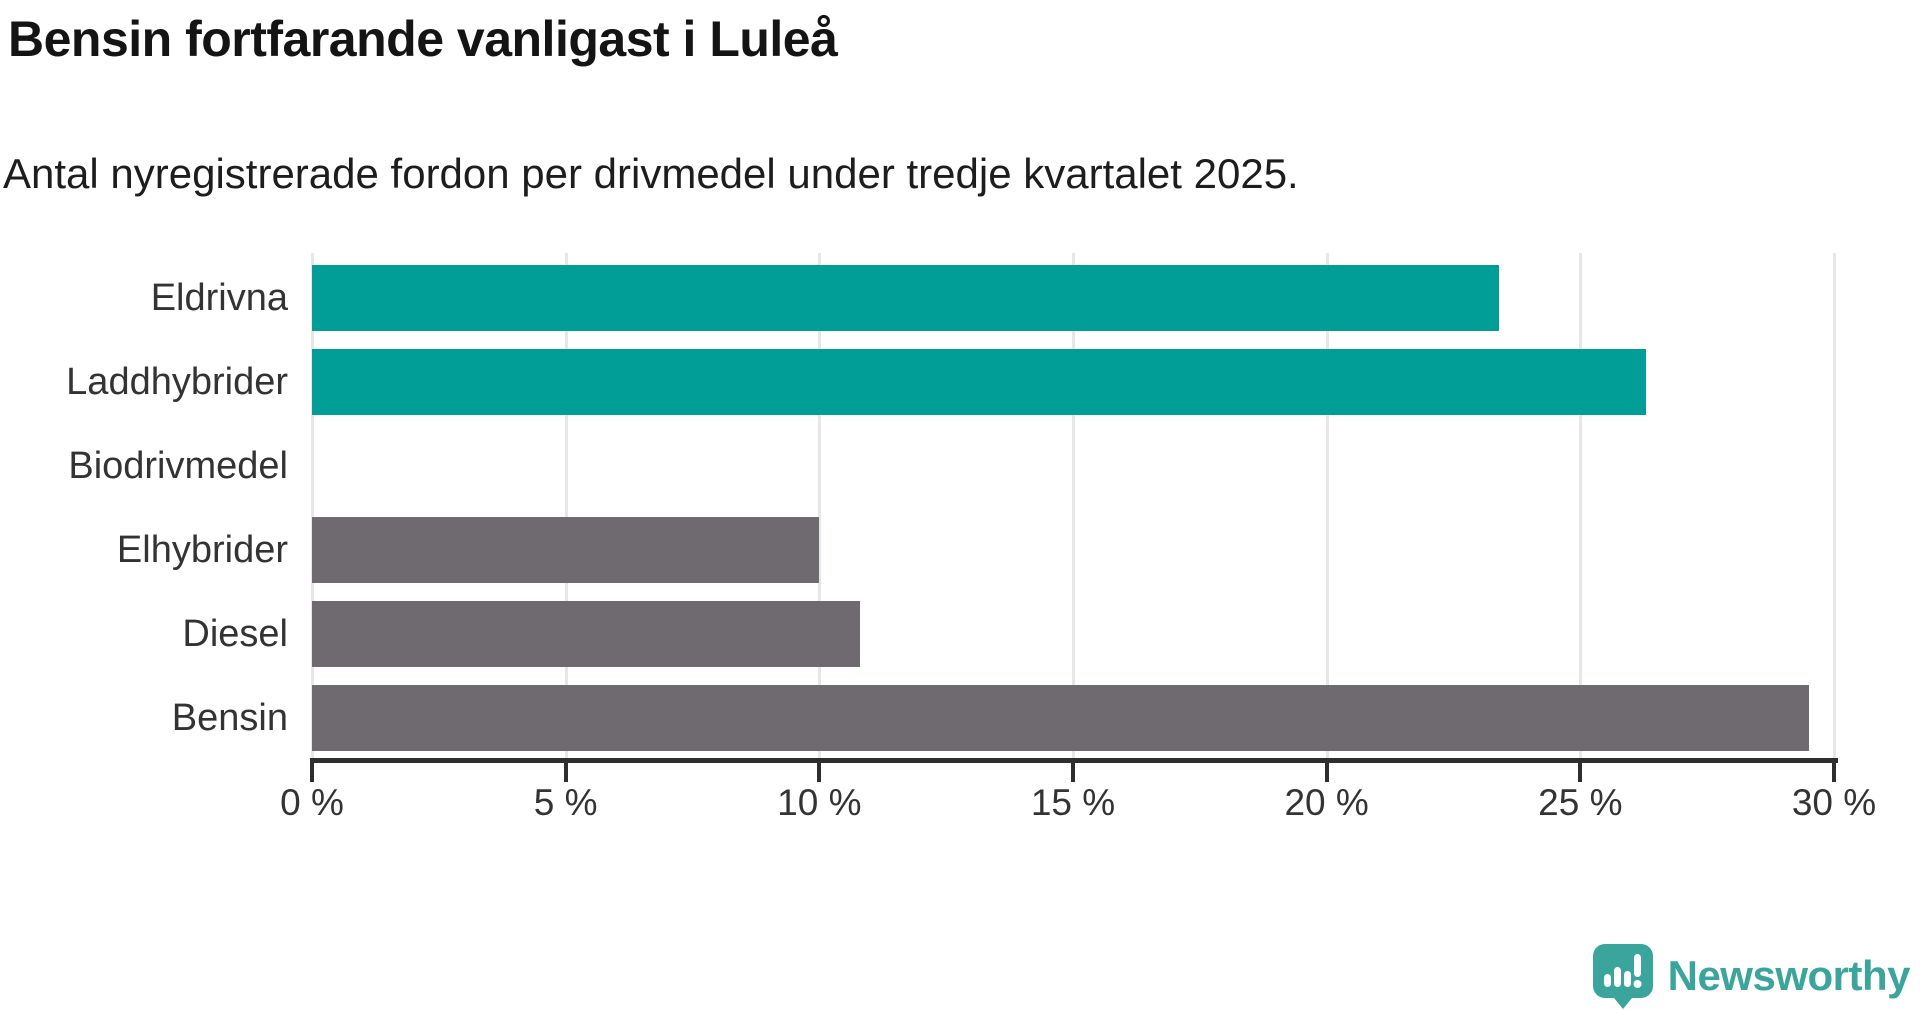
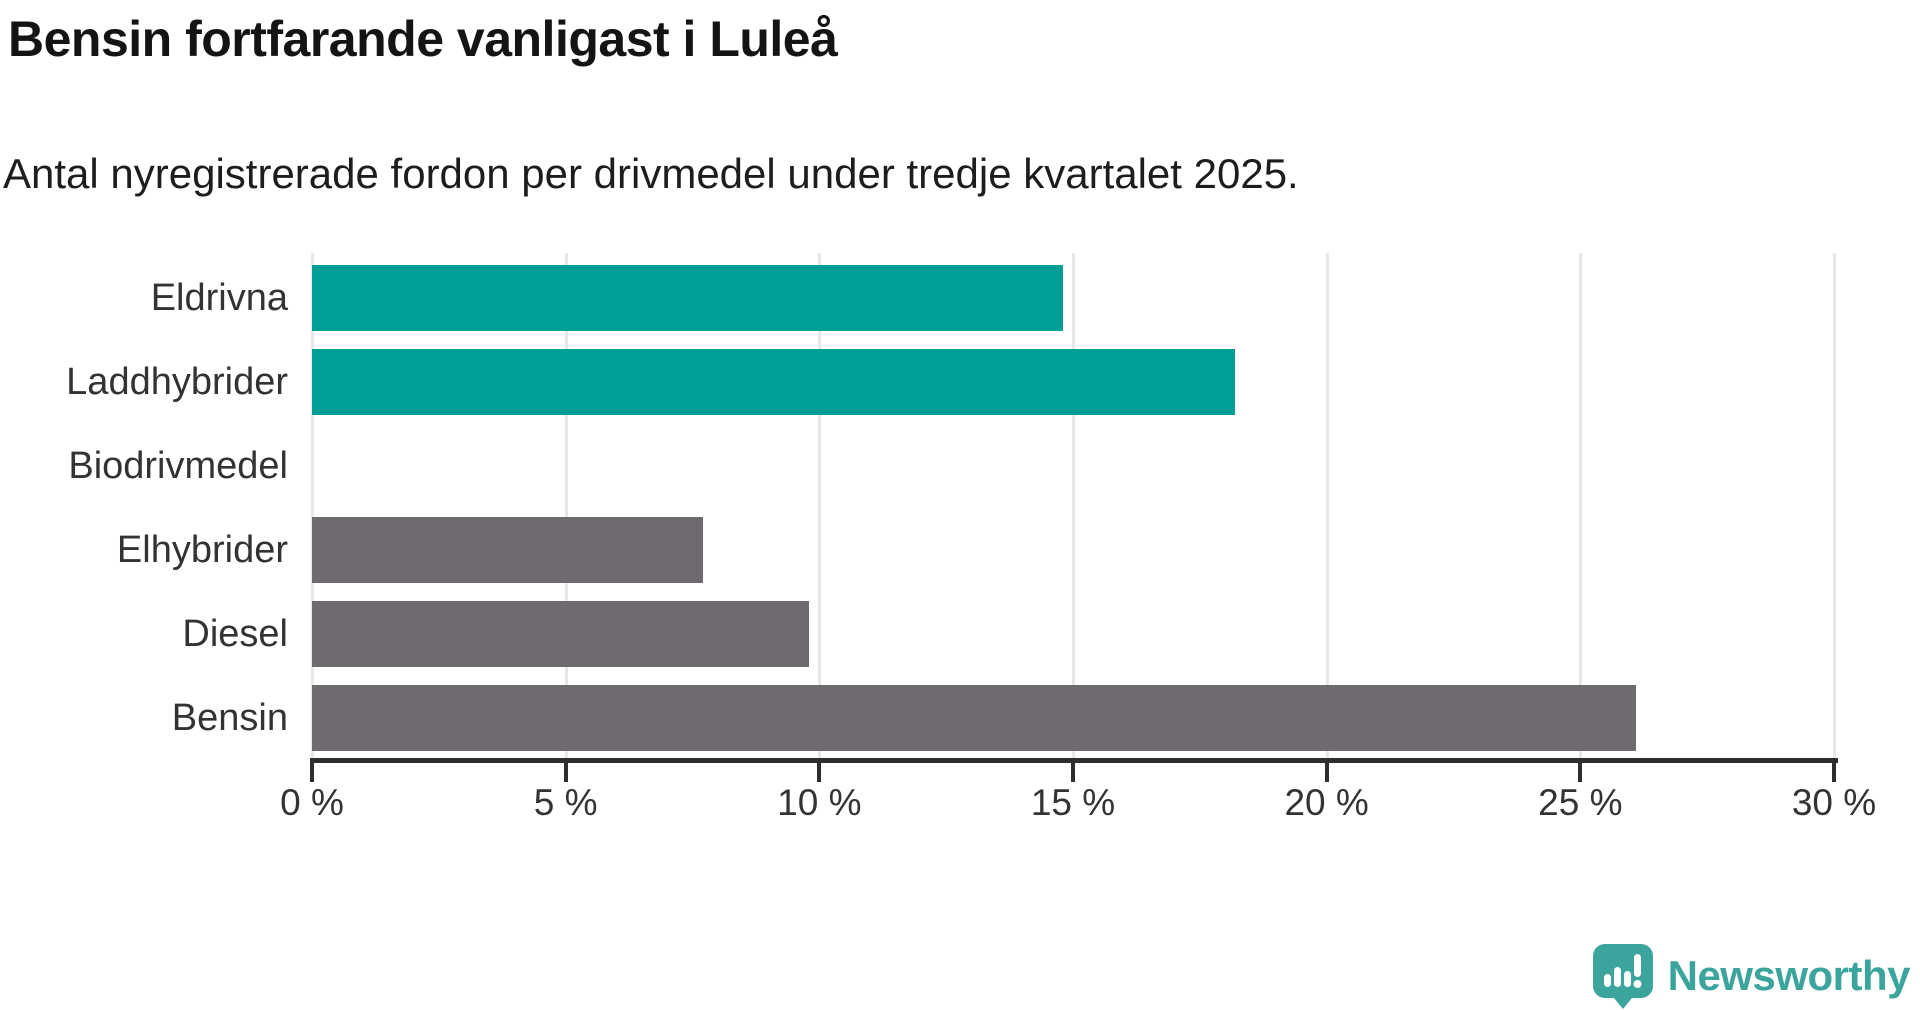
Eldrivna: 23.4% -> 14.8%
Laddhybrider: 26.3% -> 18.2%
Elhybrider: 10.0% -> 7.7%
Diesel: 10.8% -> 9.8%
Bensin: 29.5% -> 26.1%
